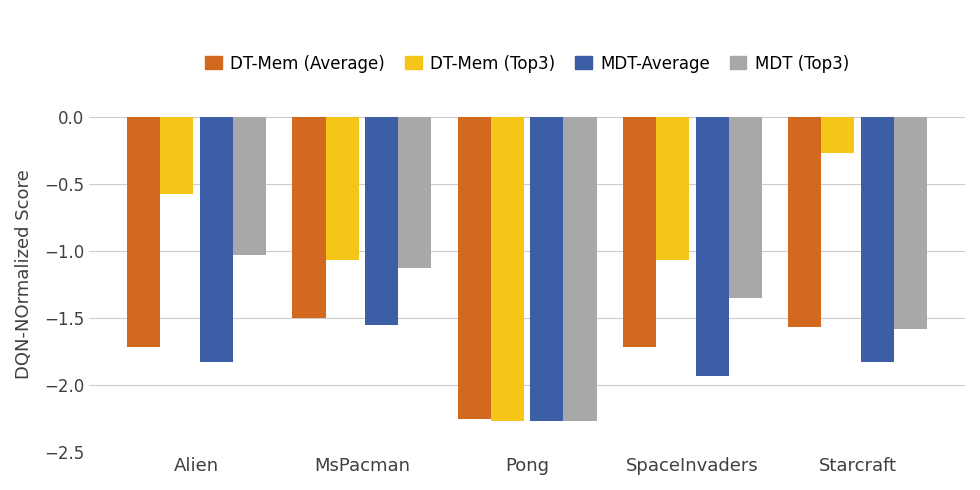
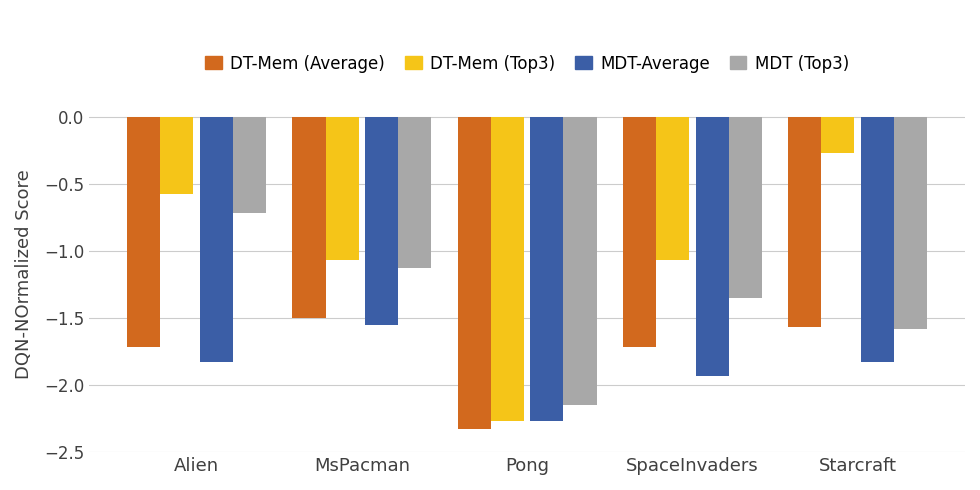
MDT (Top3)/Alien: -1.03 -> -0.72
DT-Mem (Average)/Pong: -2.25 -> -2.33
MDT (Top3)/Pong: -2.27 -> -2.15
